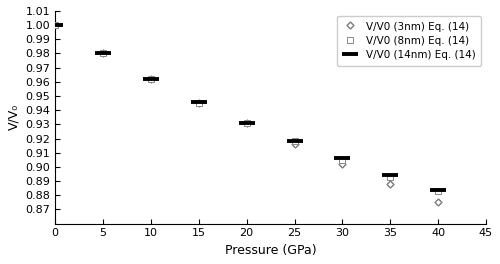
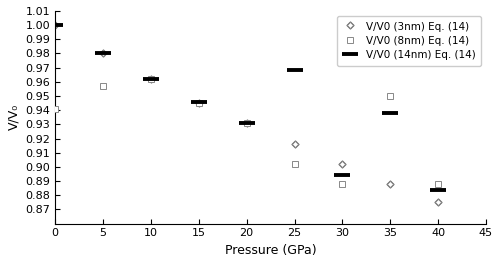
V/V0 (8nm) Eq. (14)/0: 1.000 -> 0.941
V/V0 (8nm) Eq. (14)/5: 0.980 -> 0.957
V/V0 (8nm) Eq. (14)/25: 0.918 -> 0.902
V/V0 (14nm) Eq. (14)/25: 0.918 -> 0.968
V/V0 (8nm) Eq. (14)/30: 0.905 -> 0.888
V/V0 (14nm) Eq. (14)/30: 0.906 -> 0.894
V/V0 (8nm) Eq. (14)/35: 0.893 -> 0.950
V/V0 (14nm) Eq. (14)/35: 0.894 -> 0.938
V/V0 (8nm) Eq. (14)/40: 0.883 -> 0.888
